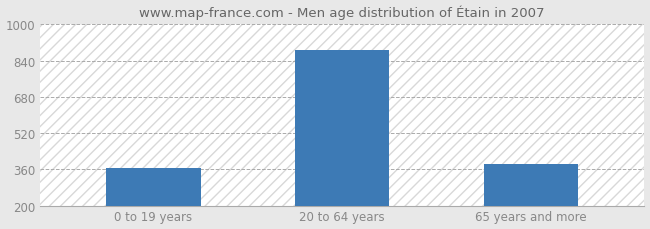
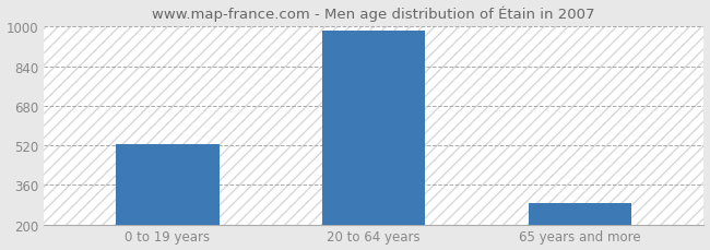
0 to 19 years: 365 -> 527
20 to 64 years: 885 -> 982
65 years and more: 385 -> 285
